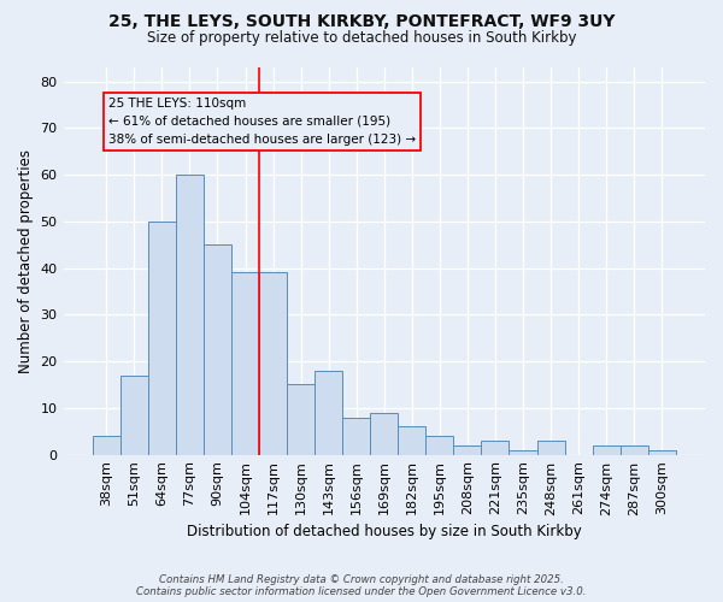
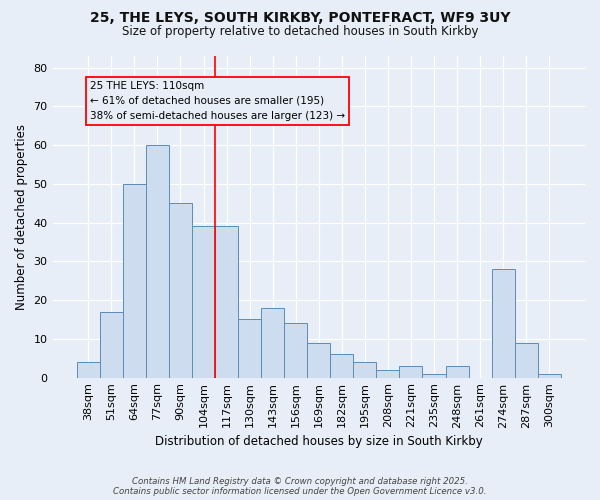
156sqm: 8 -> 14
274sqm: 2 -> 28
287sqm: 2 -> 9
